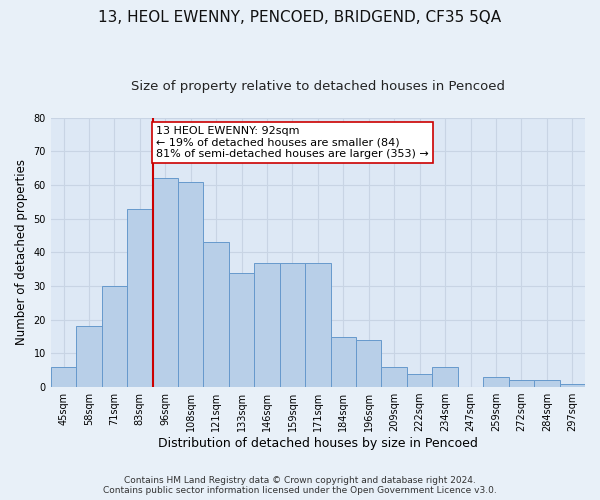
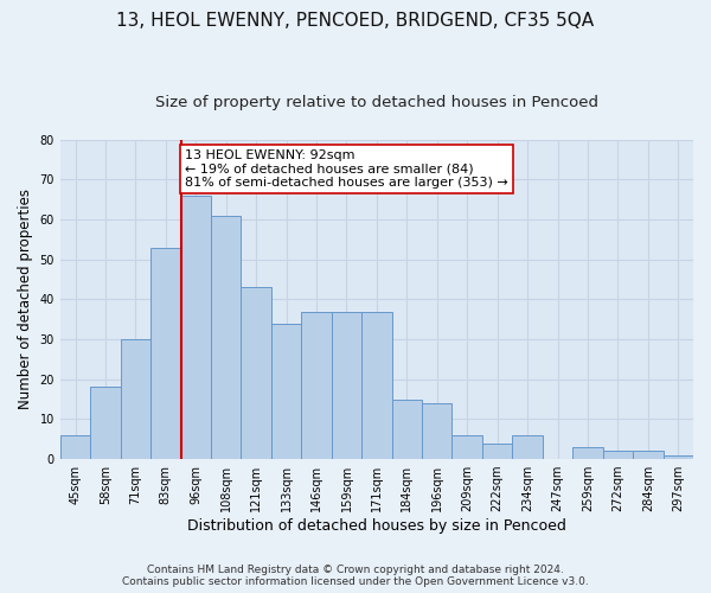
96sqm: 62 -> 66
